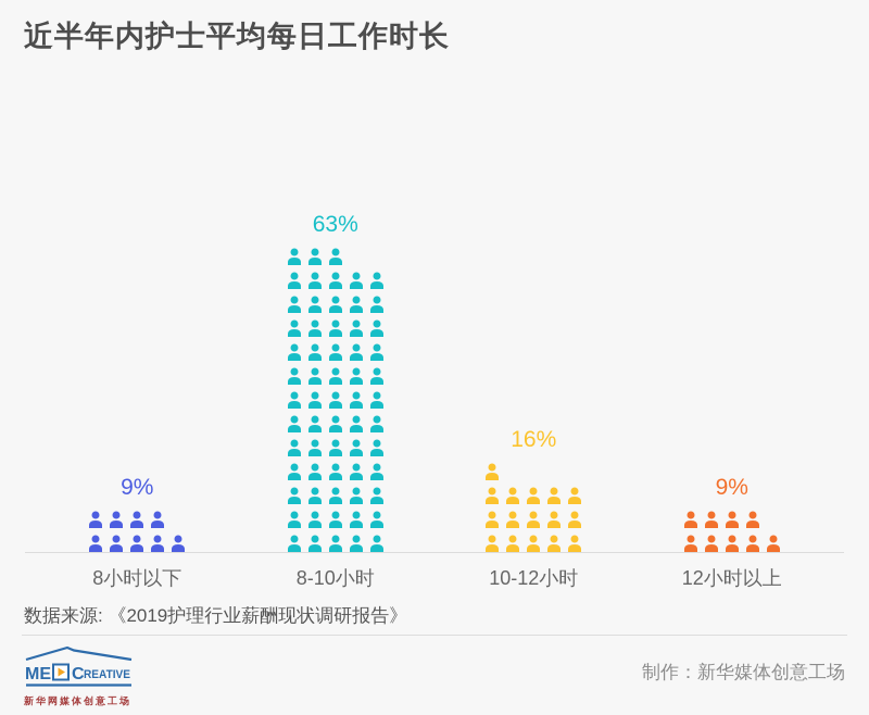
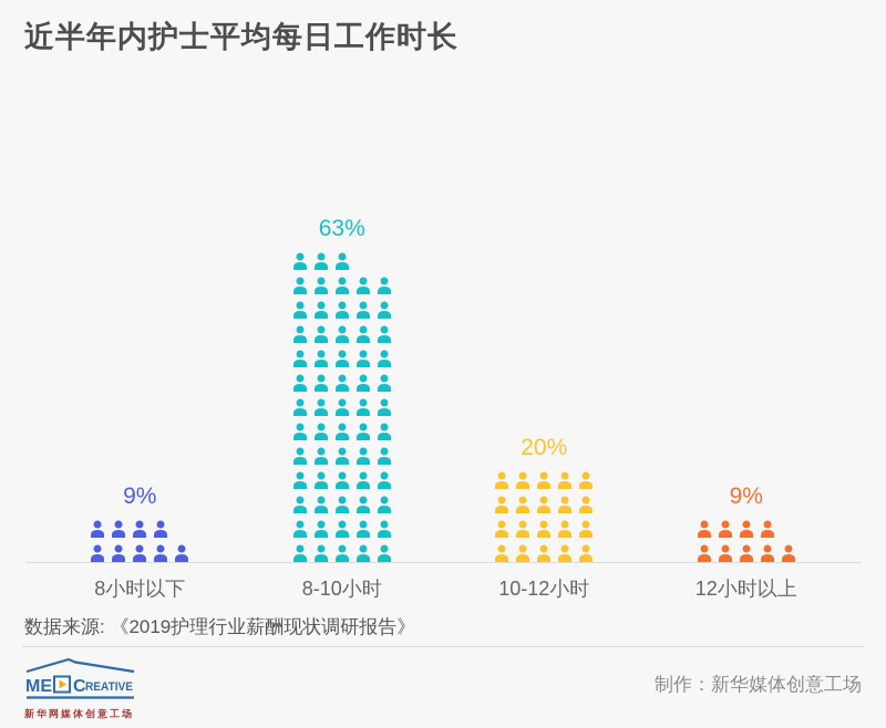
10-12小时: 16% -> 20%
